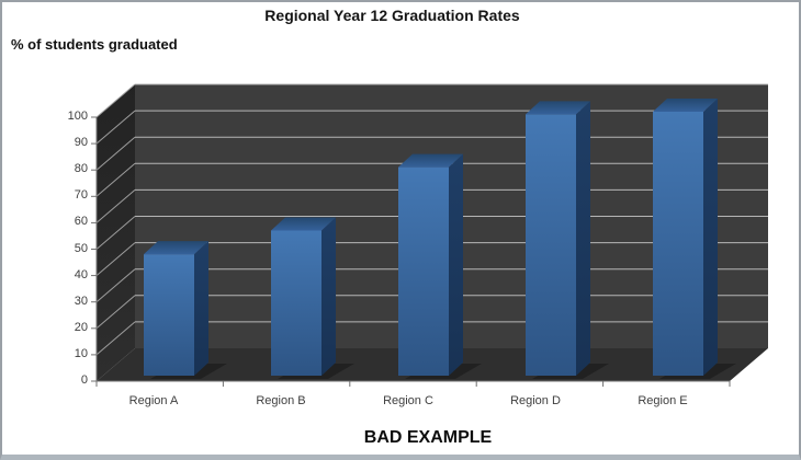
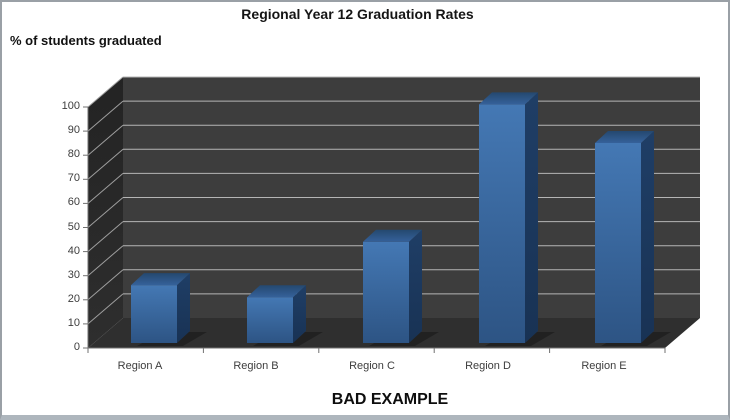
Region A: 46 -> 24
Region B: 55 -> 19
Region C: 79 -> 42
Region E: 100 -> 83
